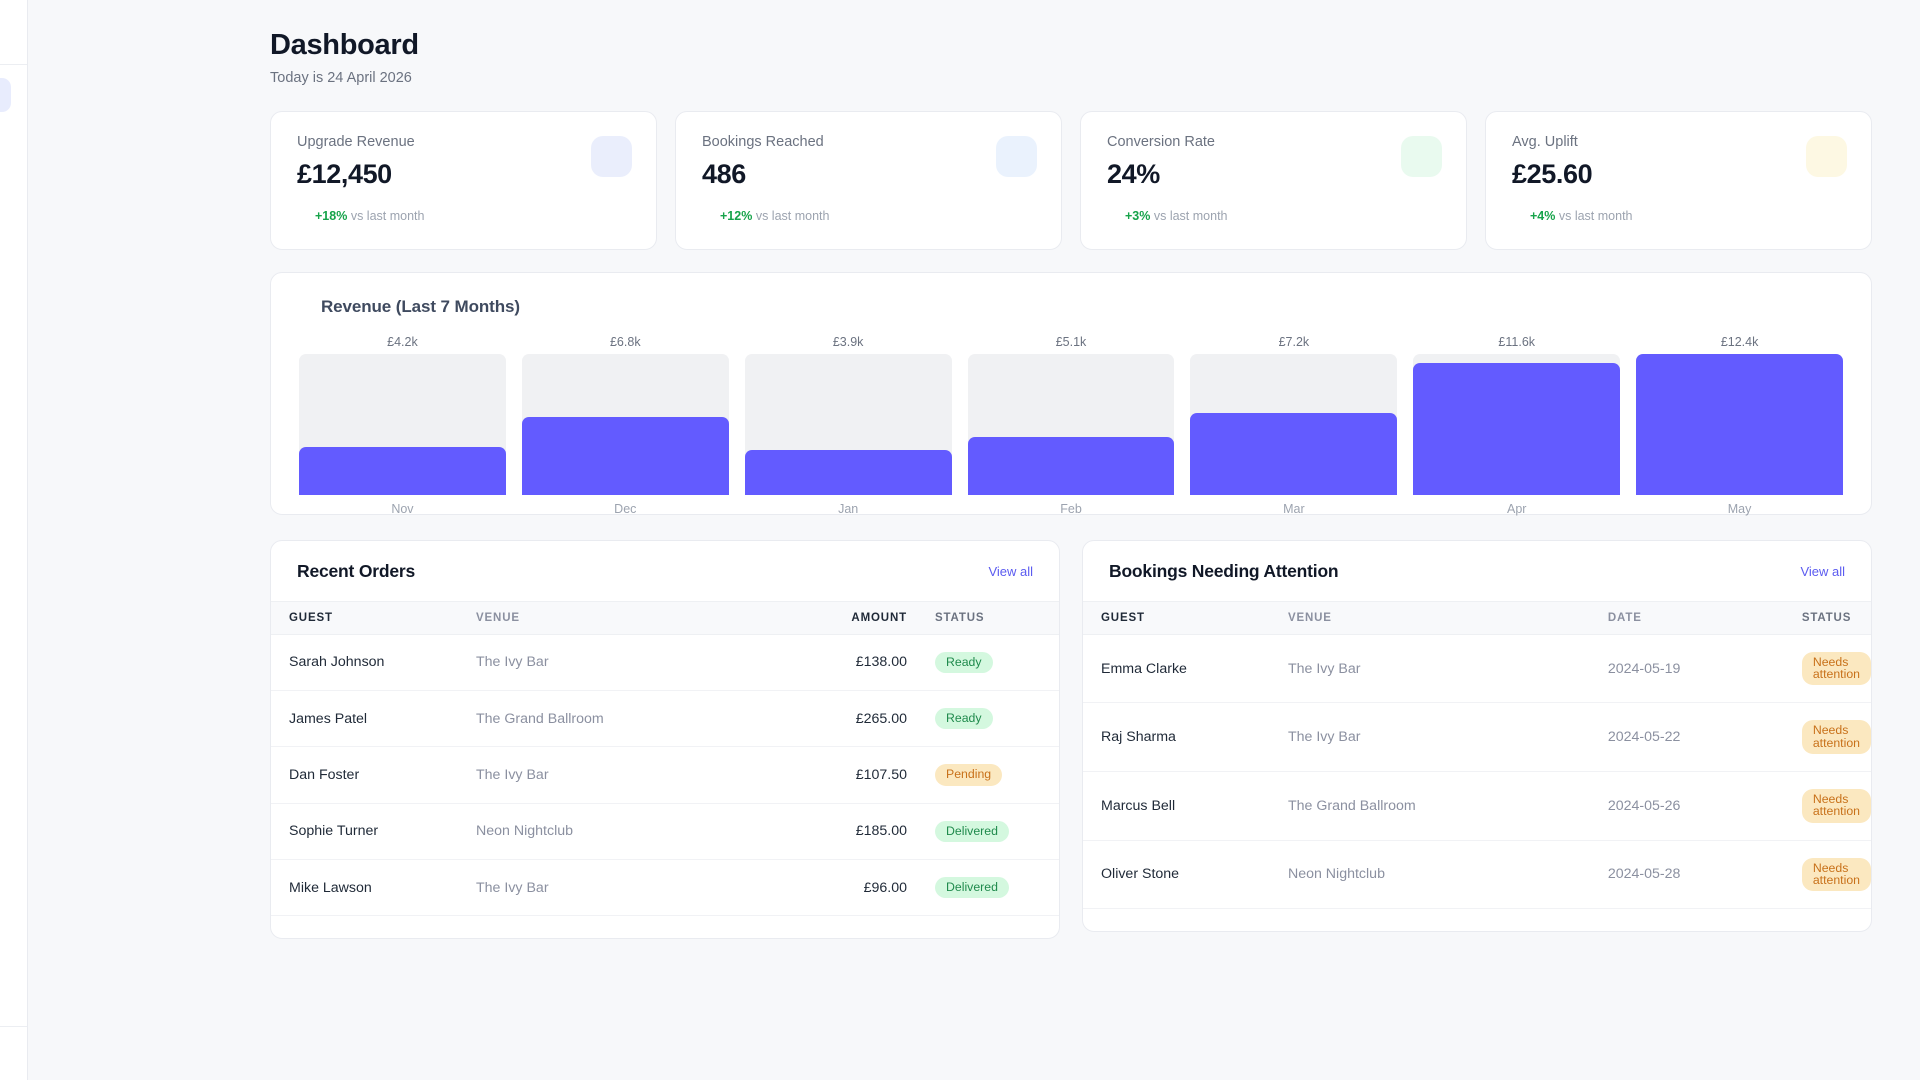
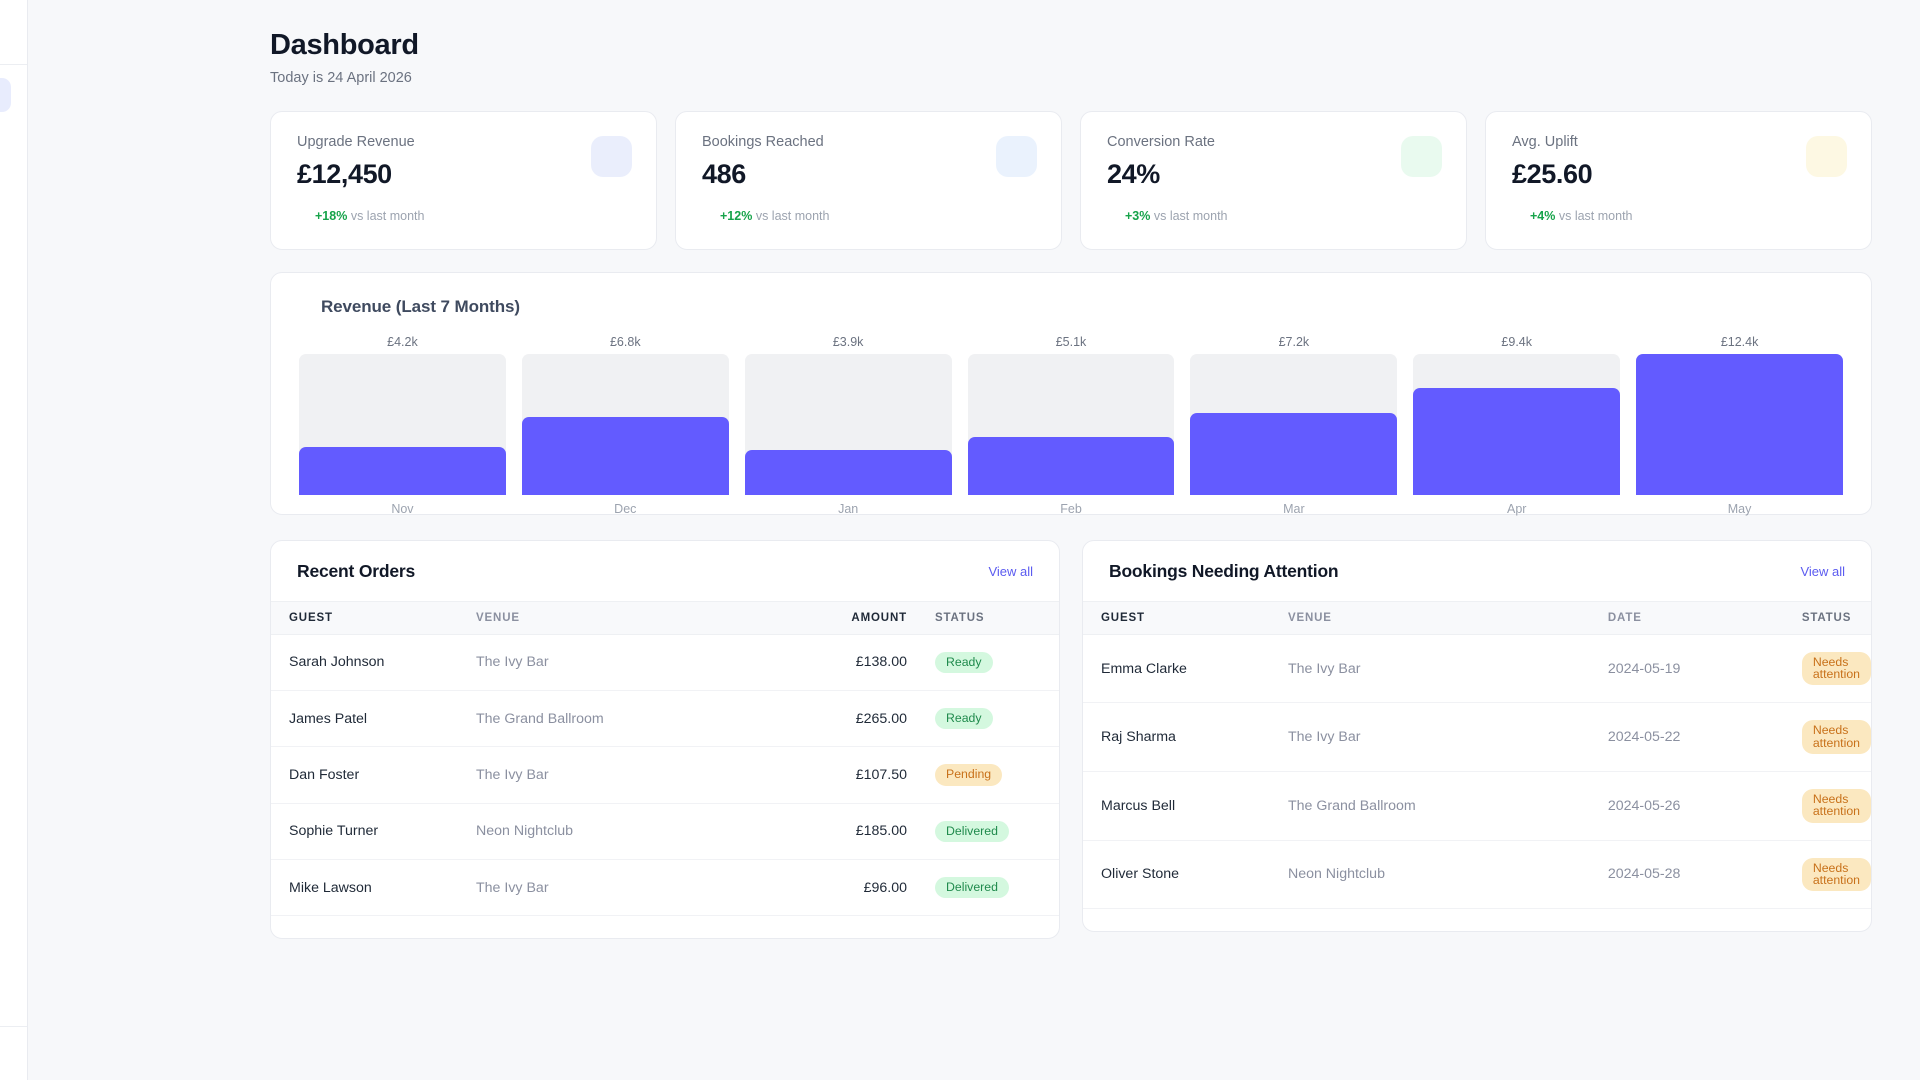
Apr: £11.6k -> £9.4k
